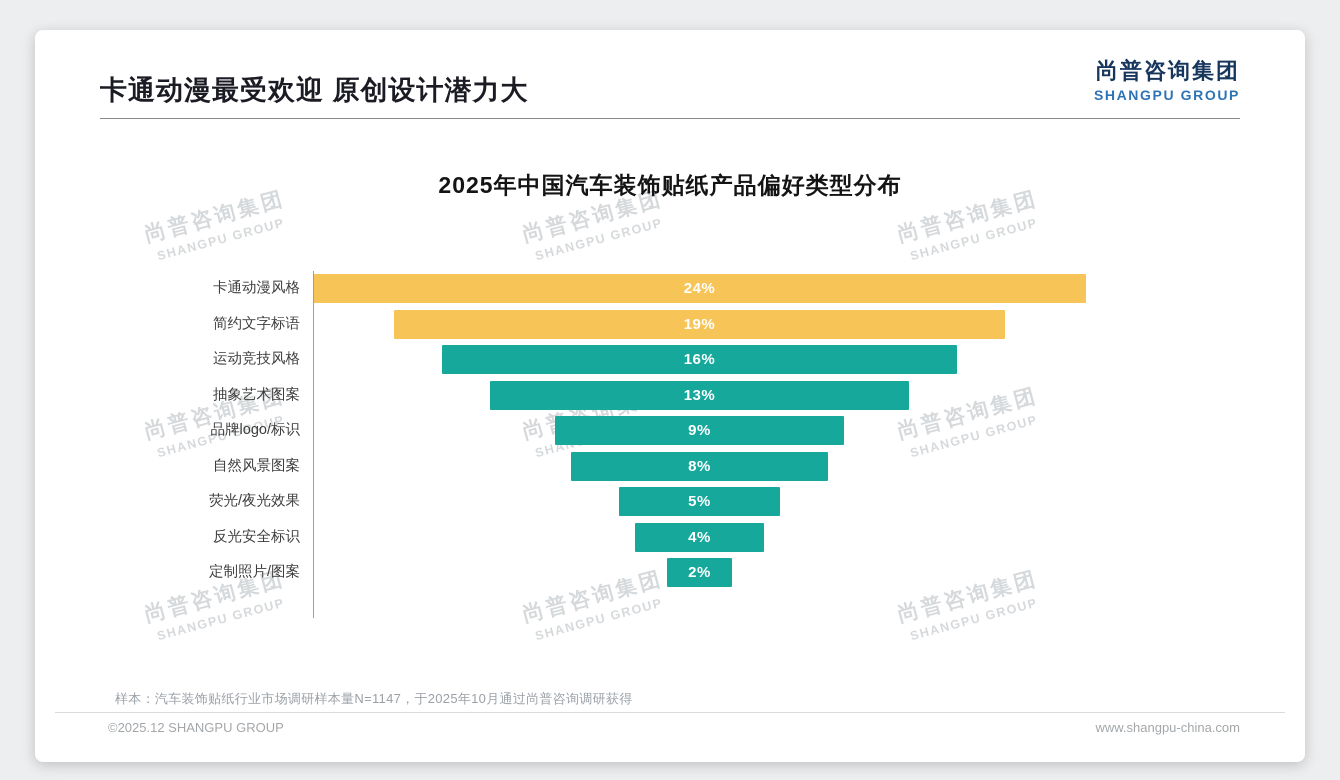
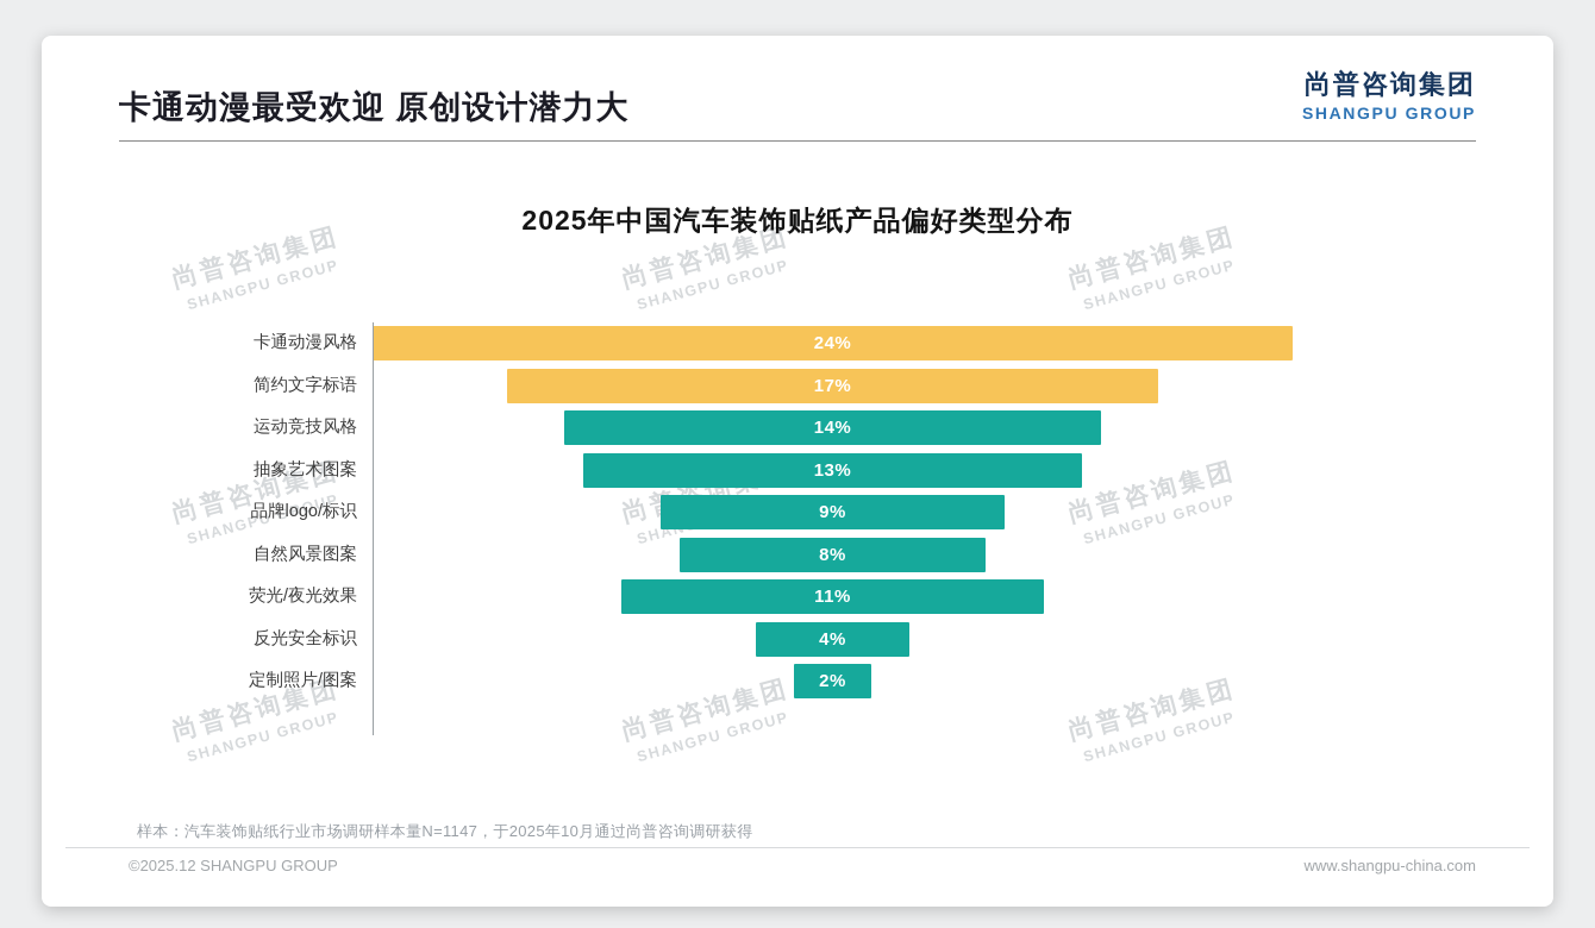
简约文字标语: 19% -> 17%
运动竞技风格: 16% -> 14%
荧光/夜光效果: 5% -> 11%
